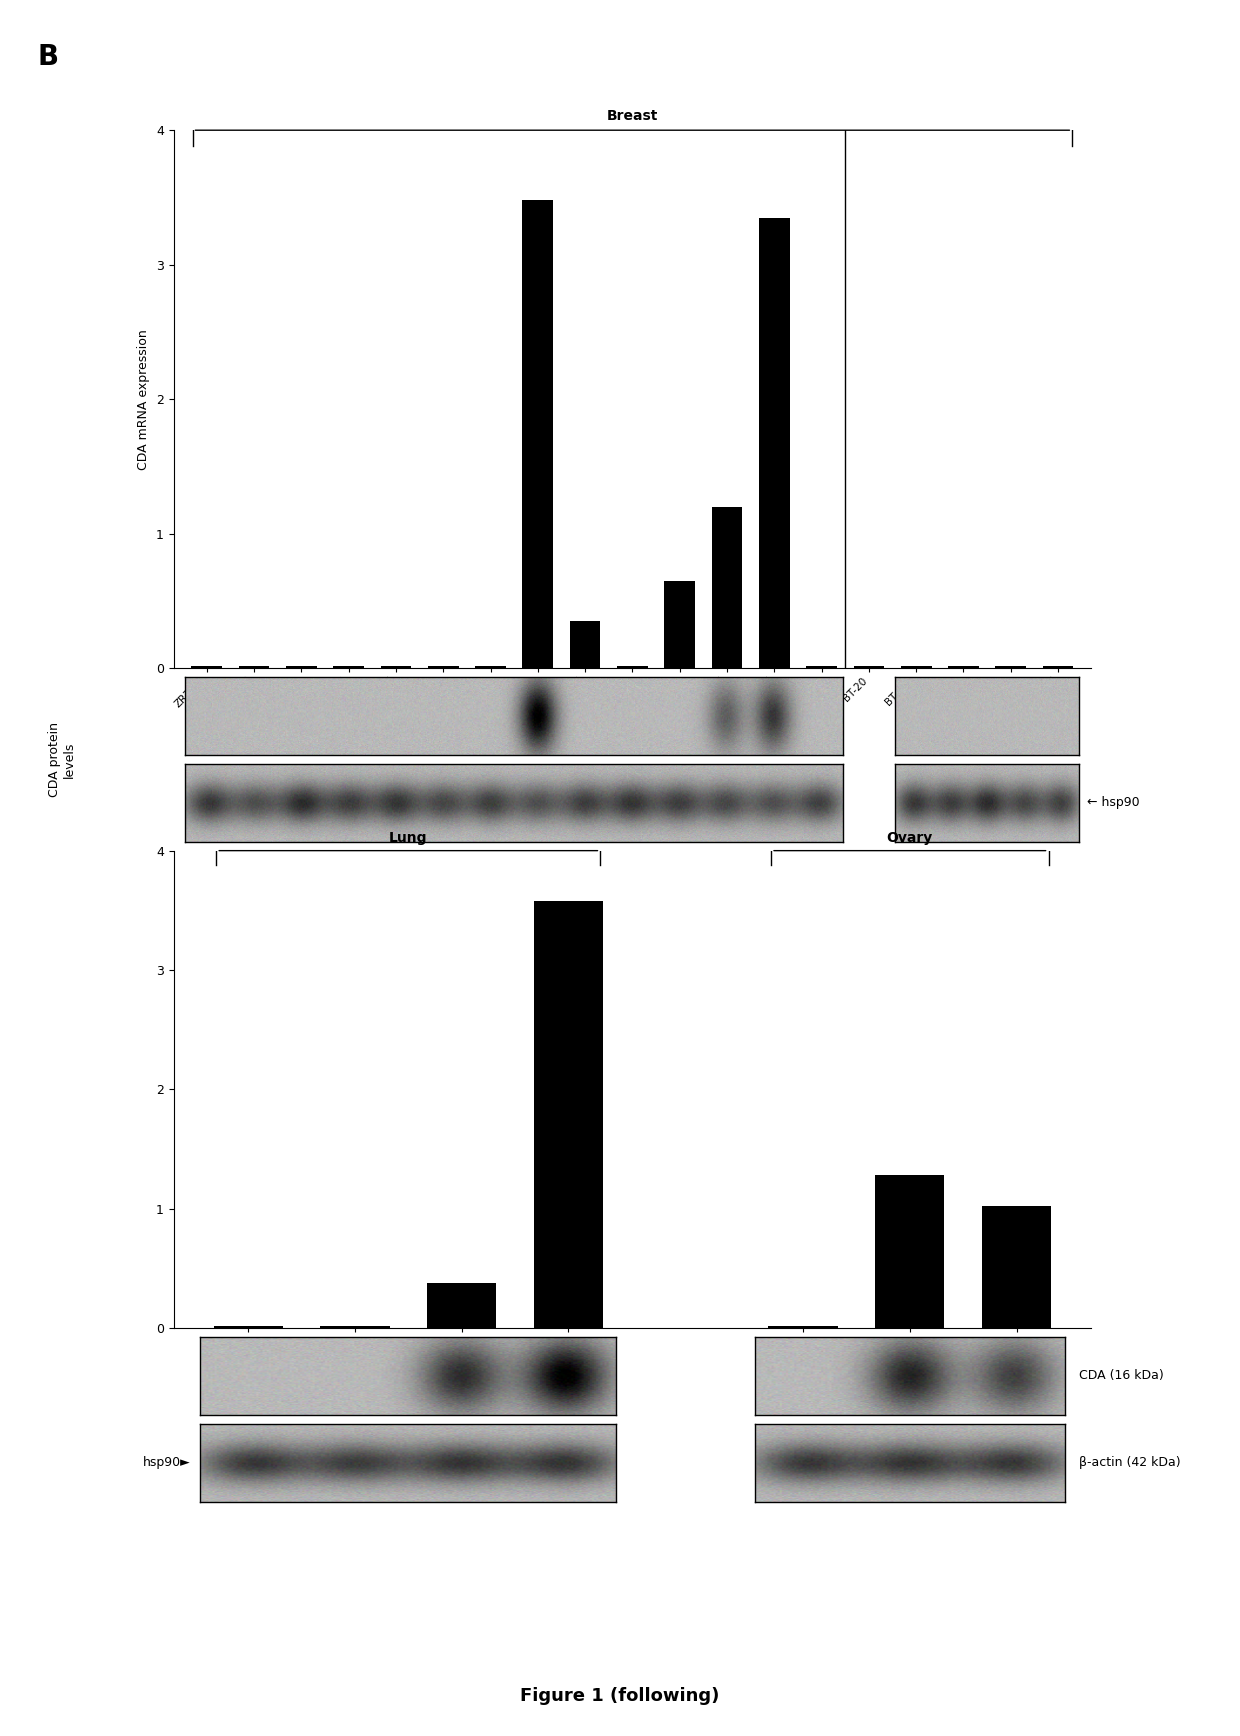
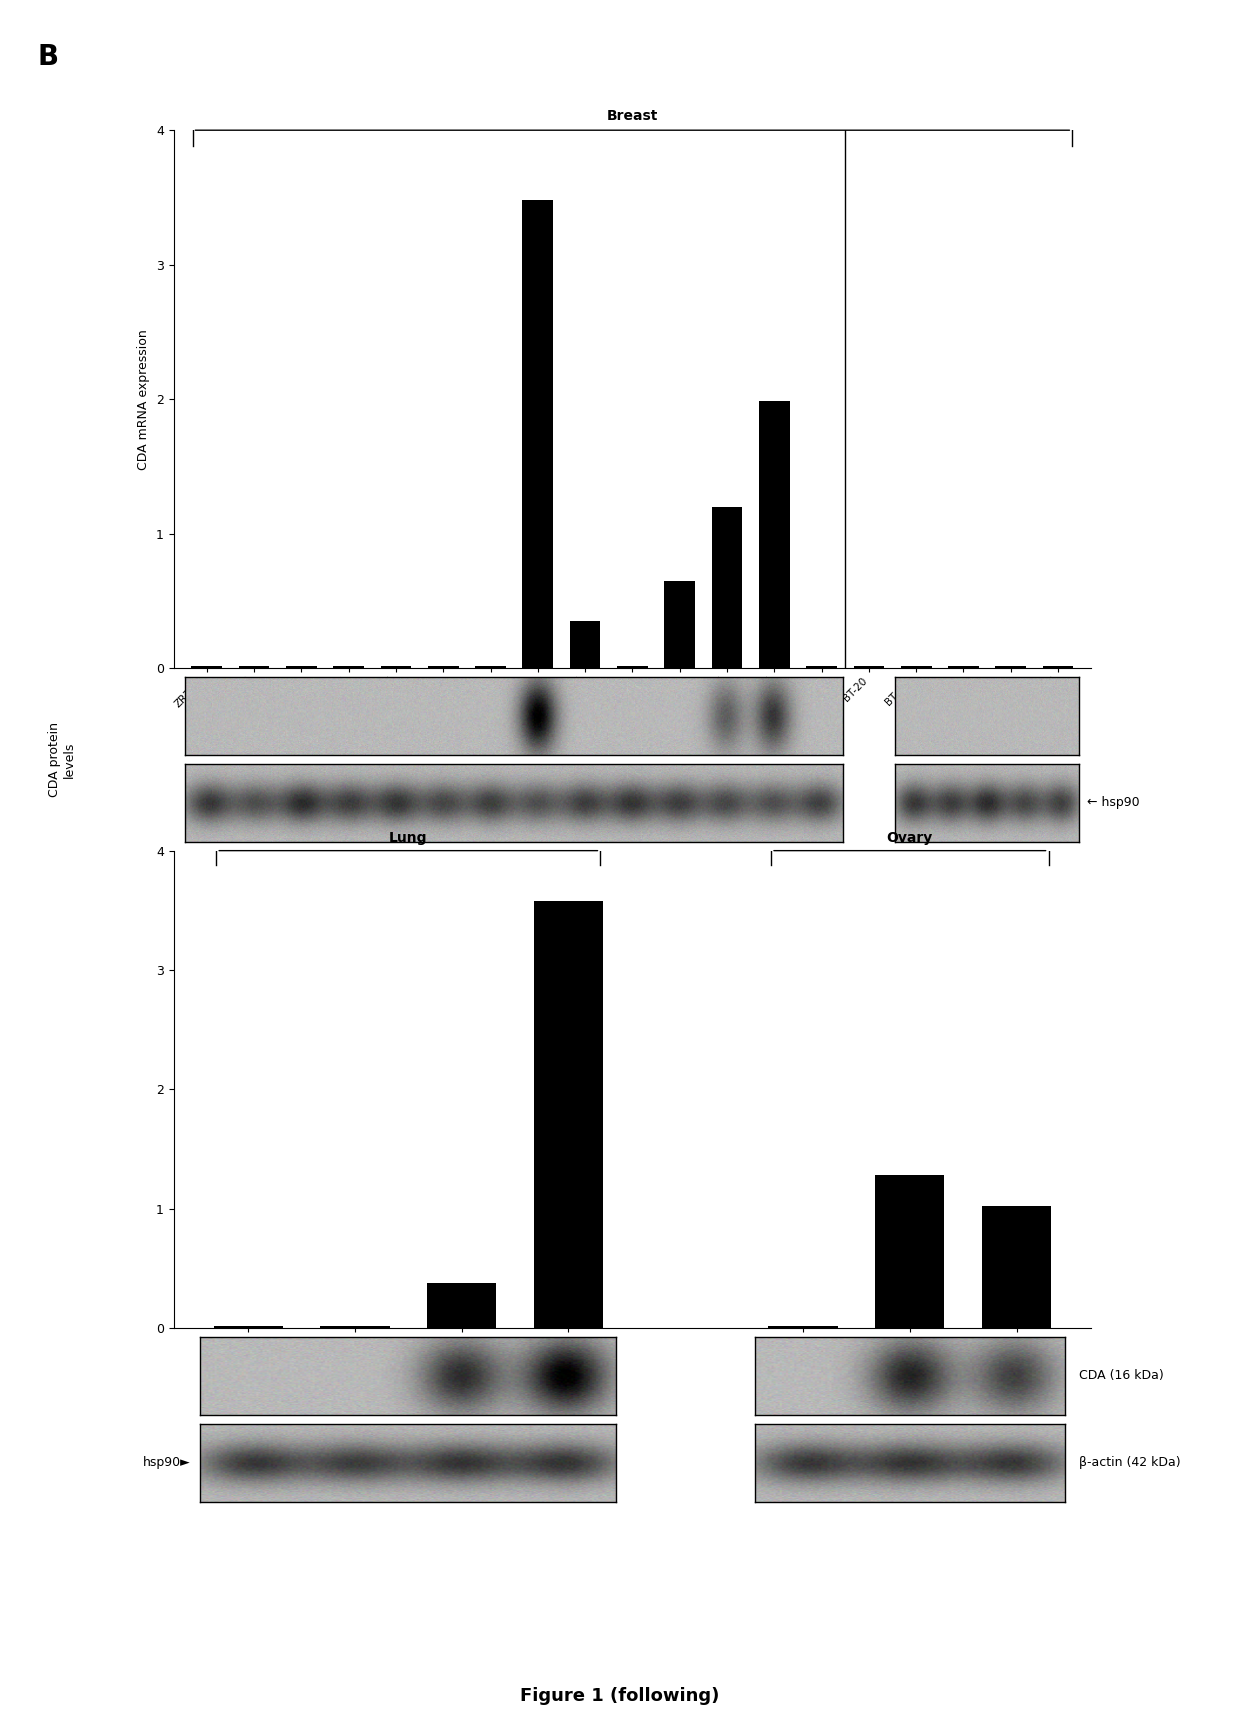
HCC-1937: 3.35 -> 1.99
